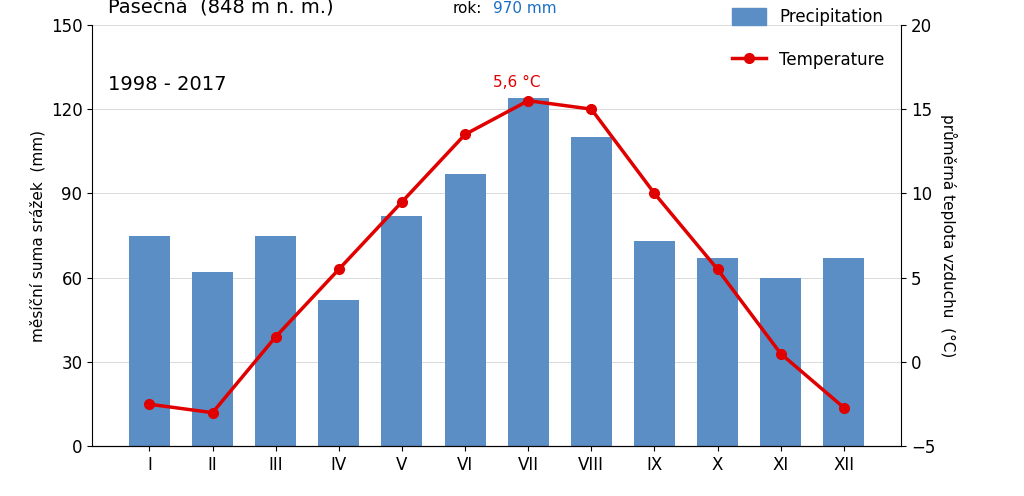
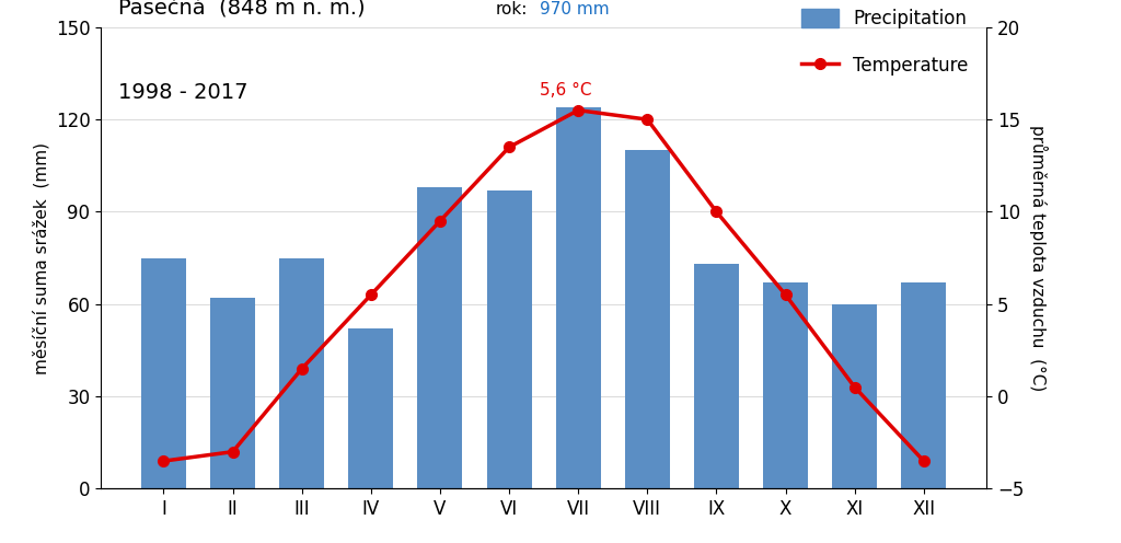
Temperature/I: -2.5 -> -3.5
Precipitation/V: 82 -> 98
Temperature/XII: -2.7 -> -3.5
